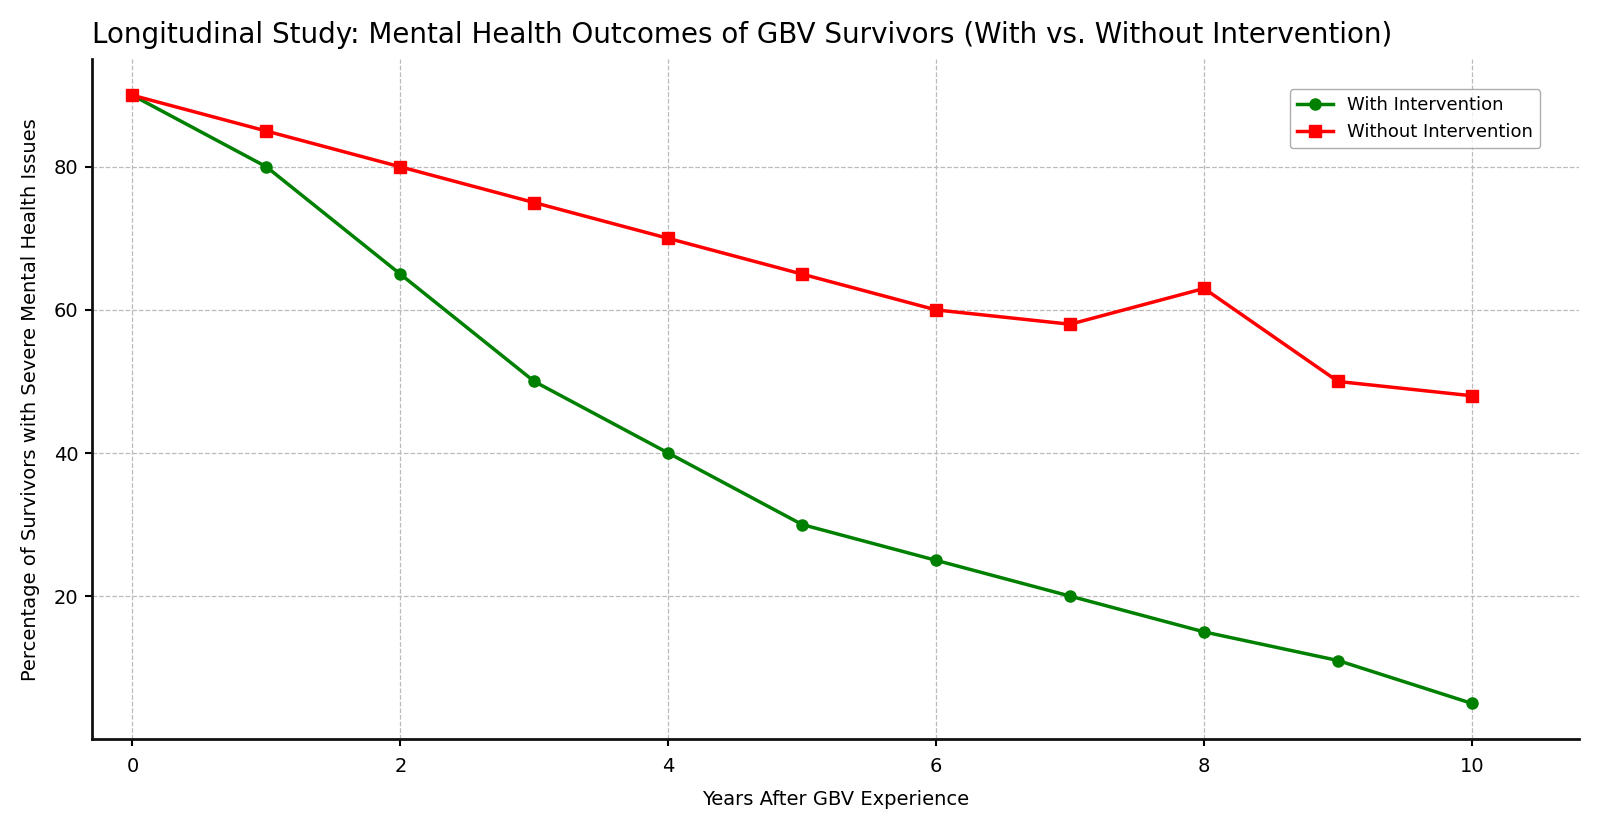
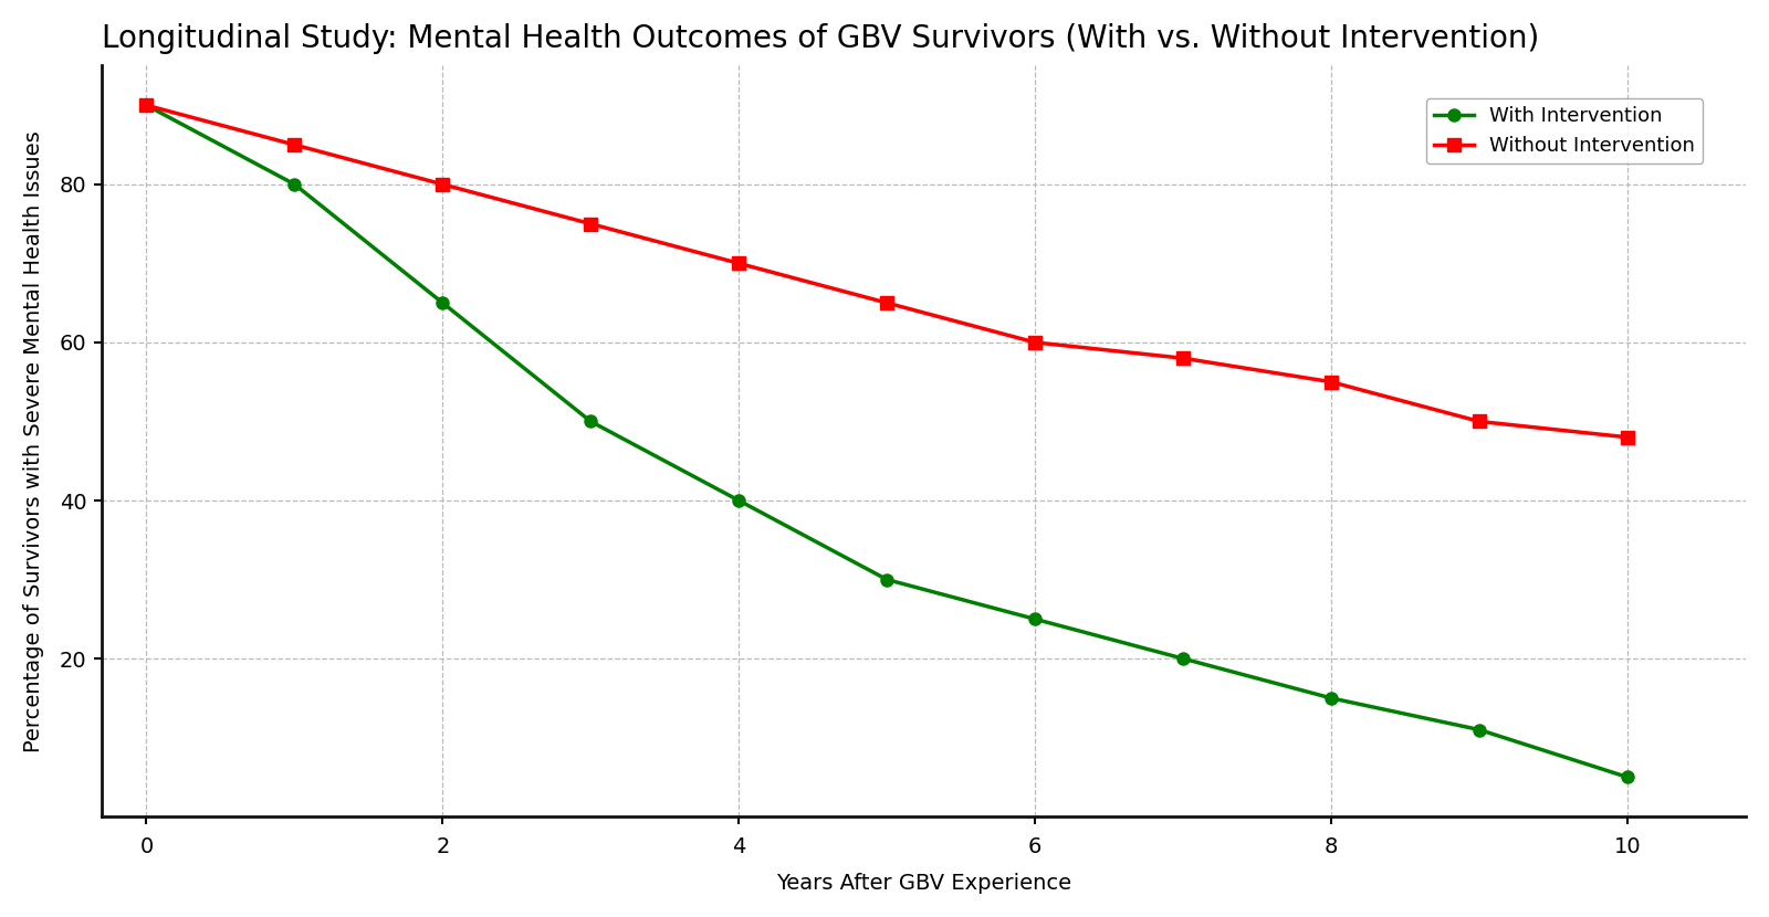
Without Intervention/8: 63 -> 55
